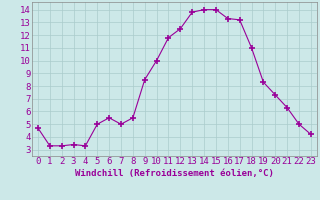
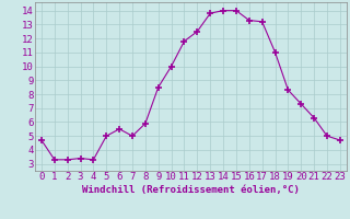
8: 5.5 -> 5.9
23: 4.2 -> 4.7
